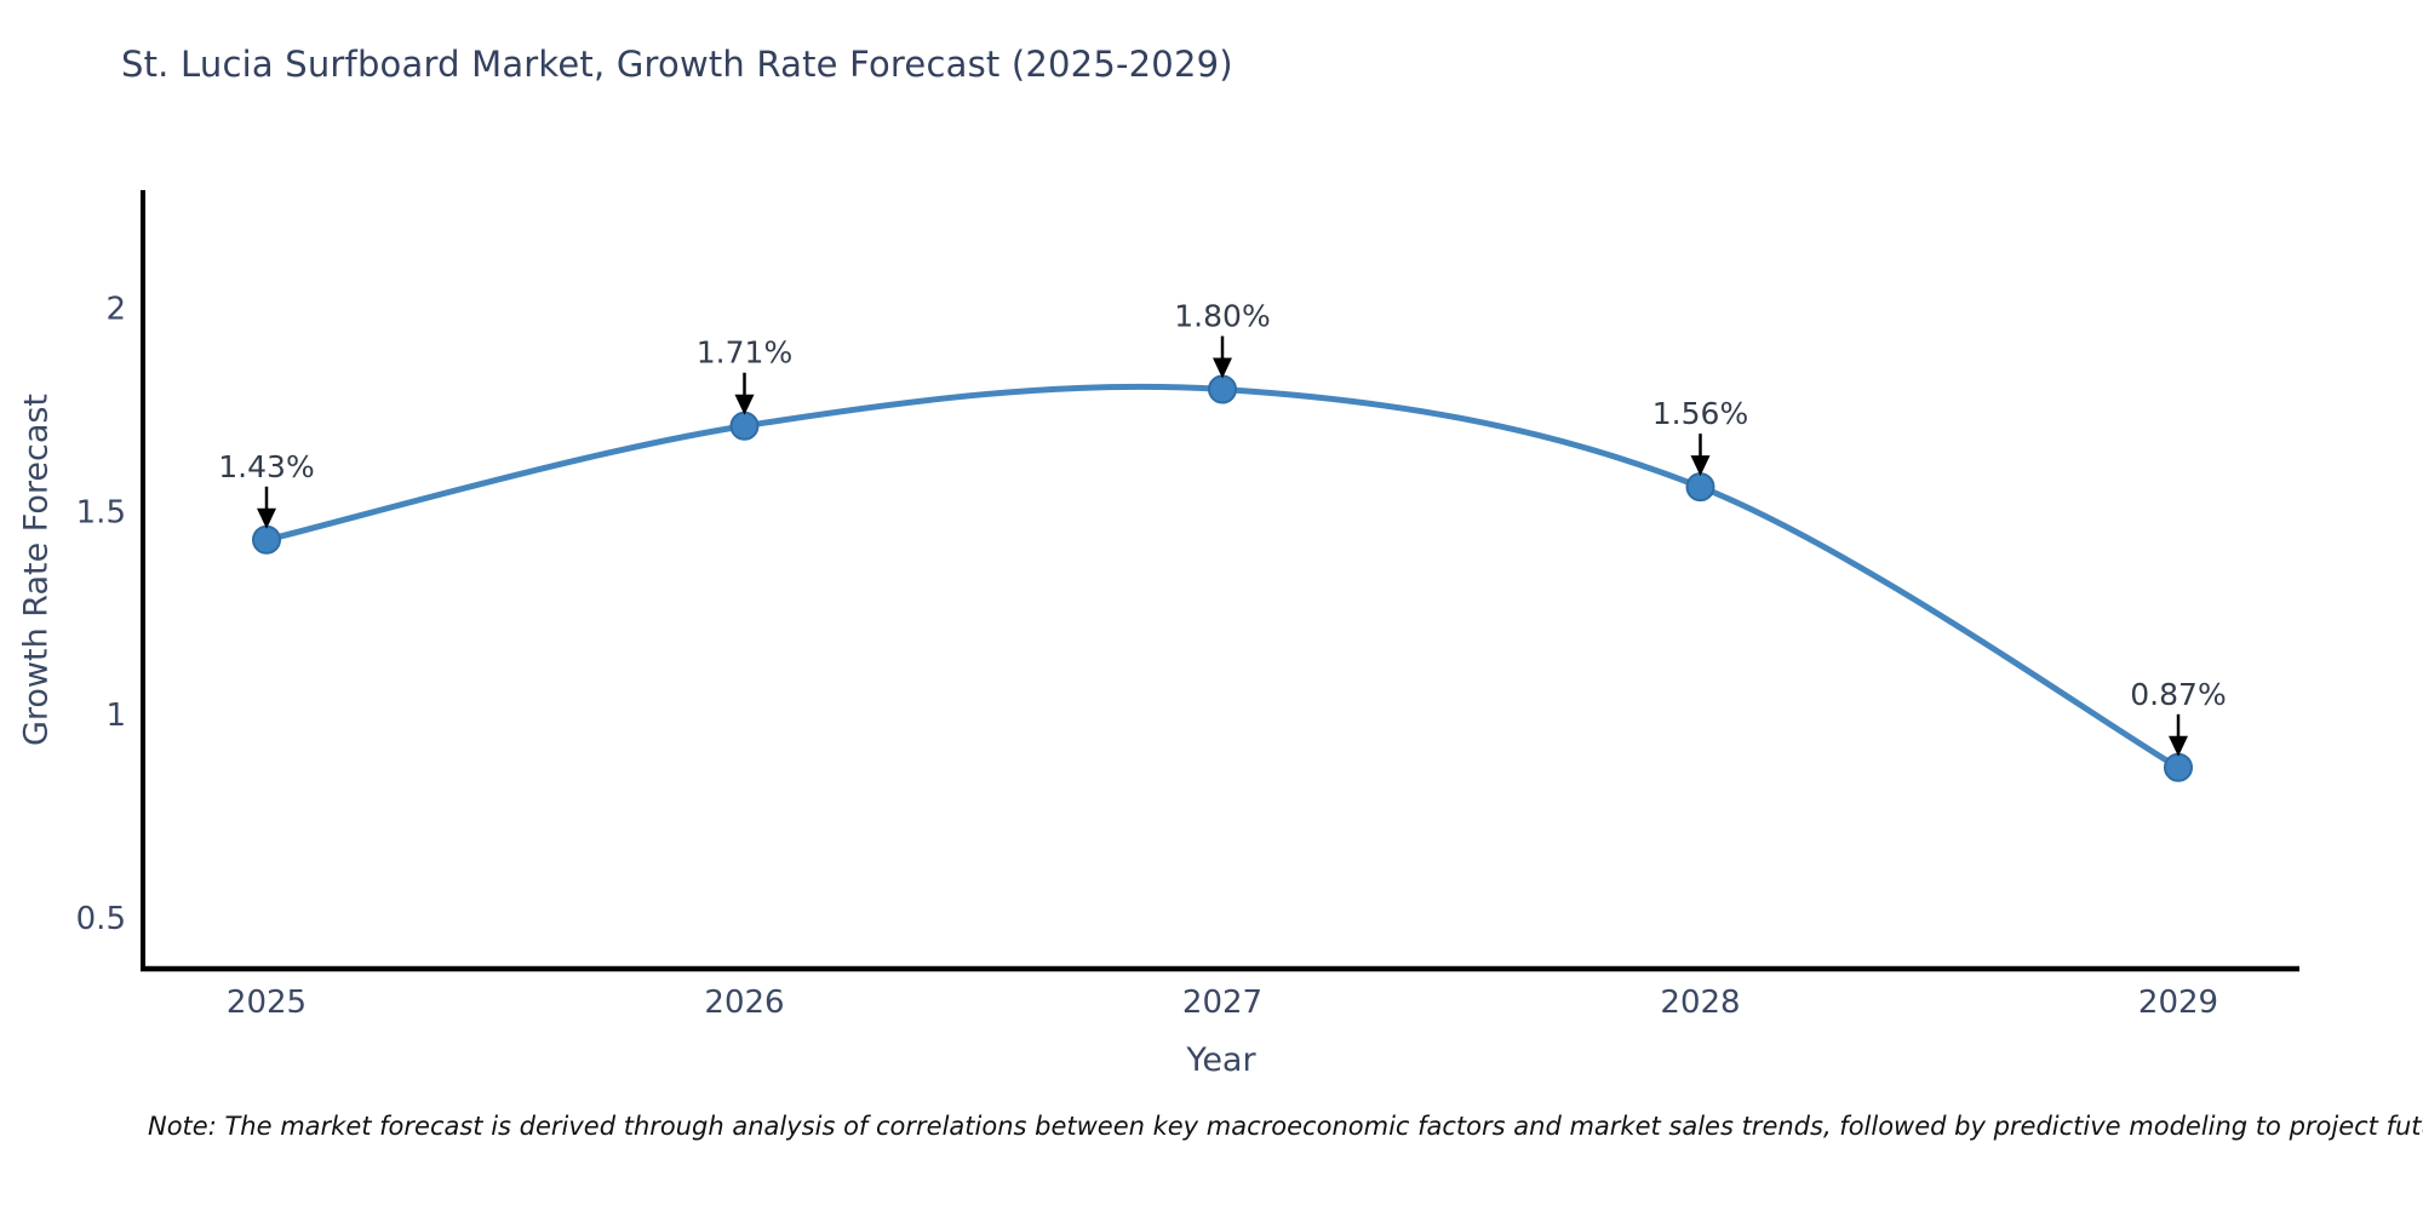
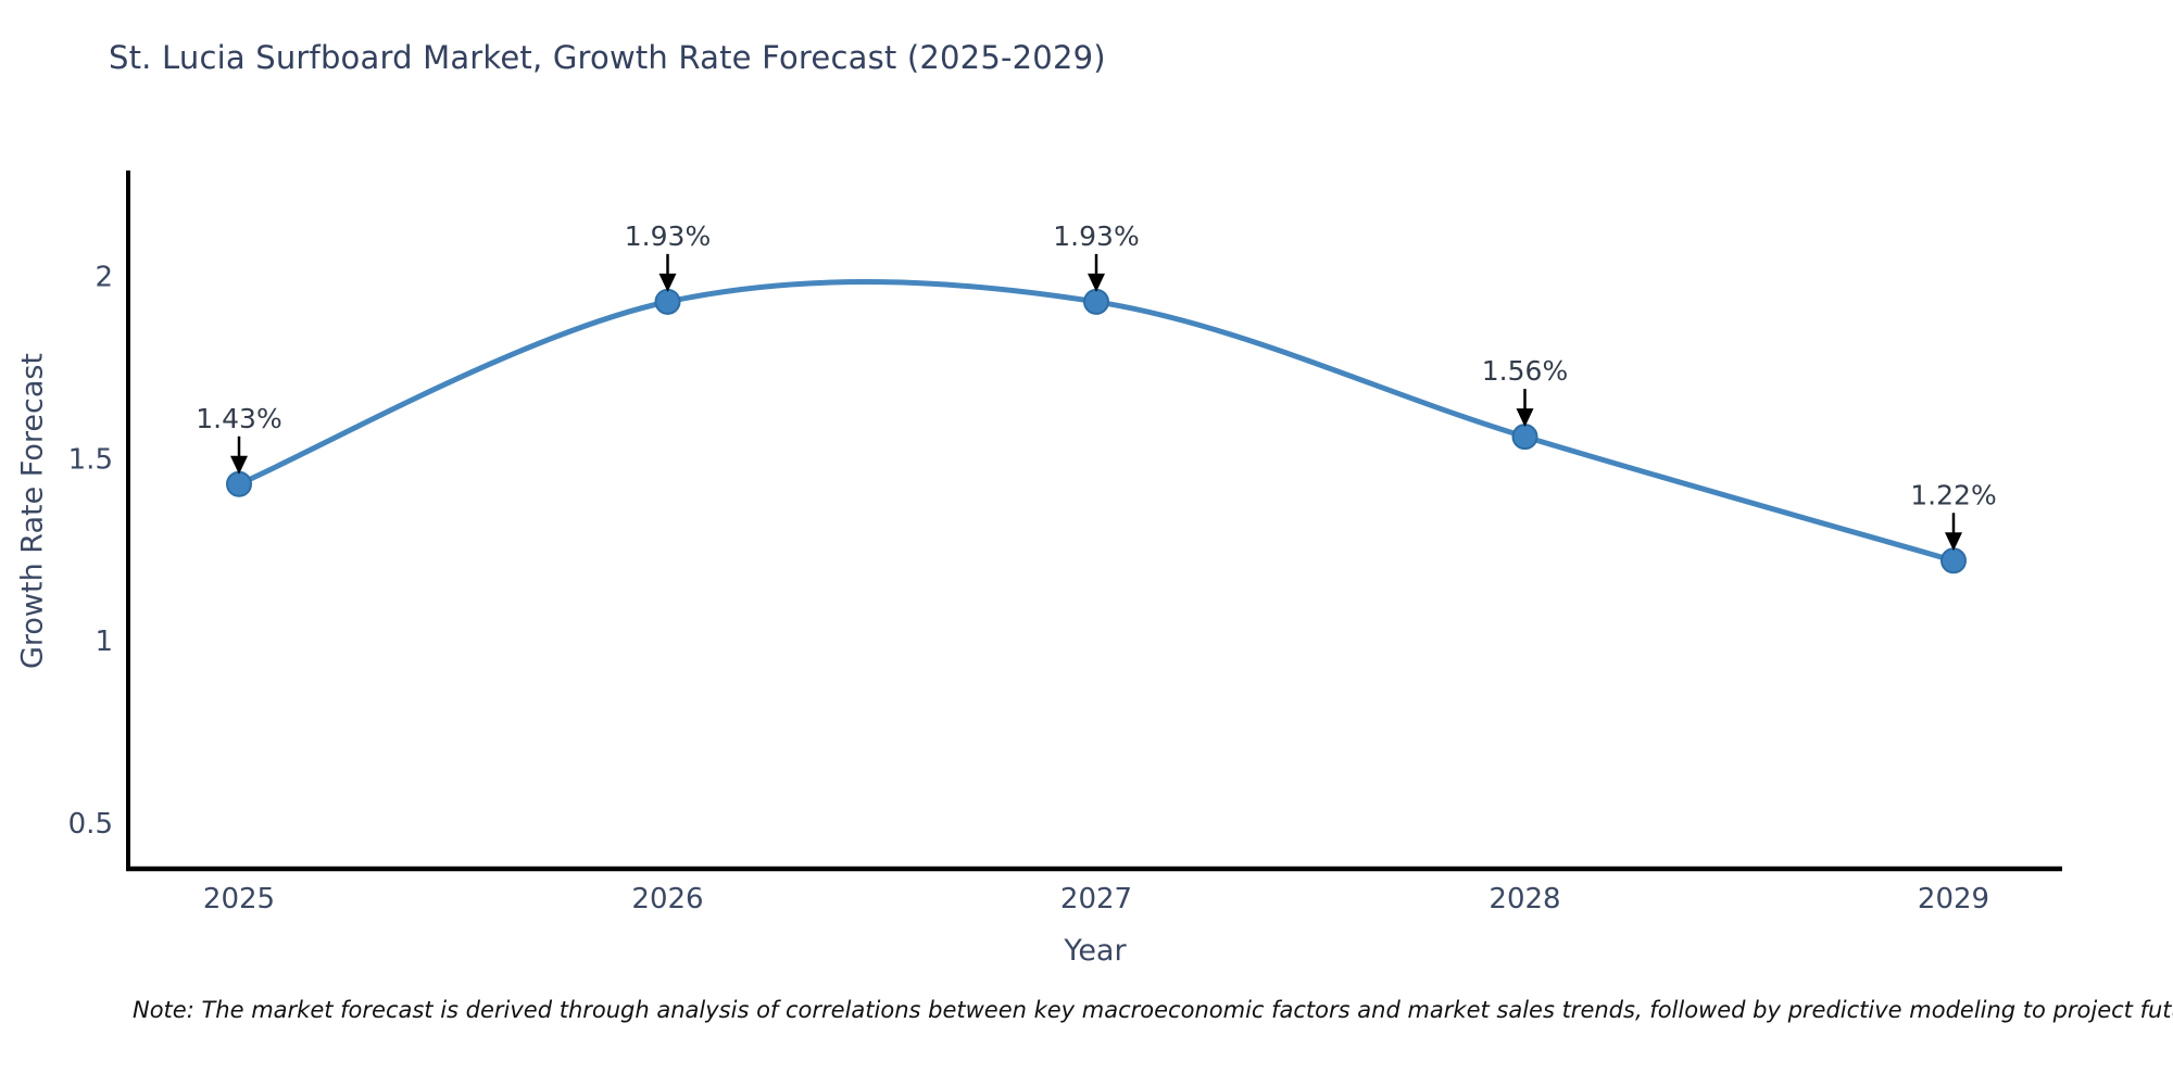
2026: 1.71% -> 1.93%
2027: 1.80% -> 1.93%
2029: 0.87% -> 1.22%
